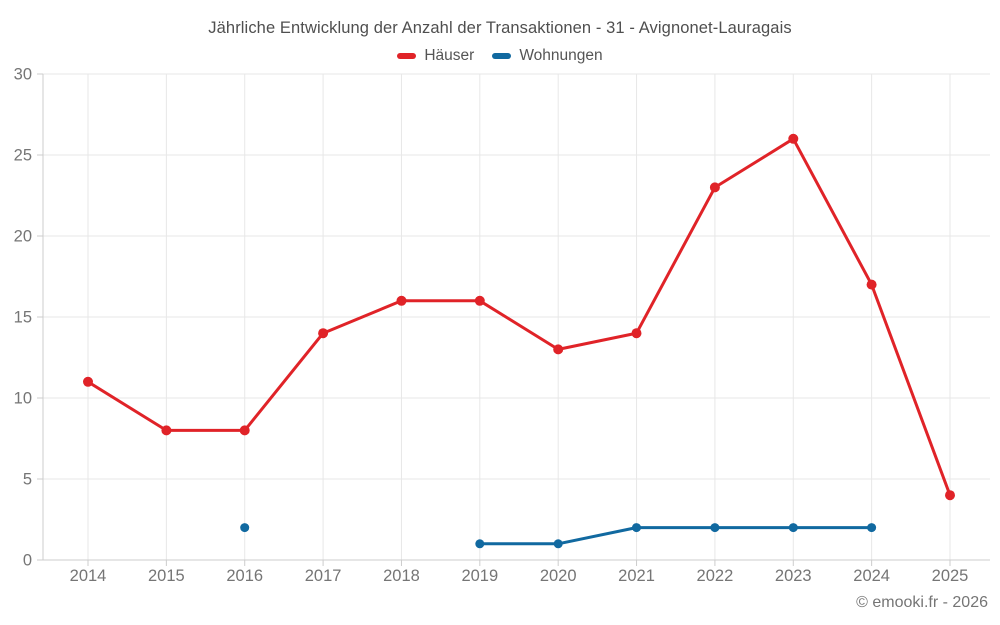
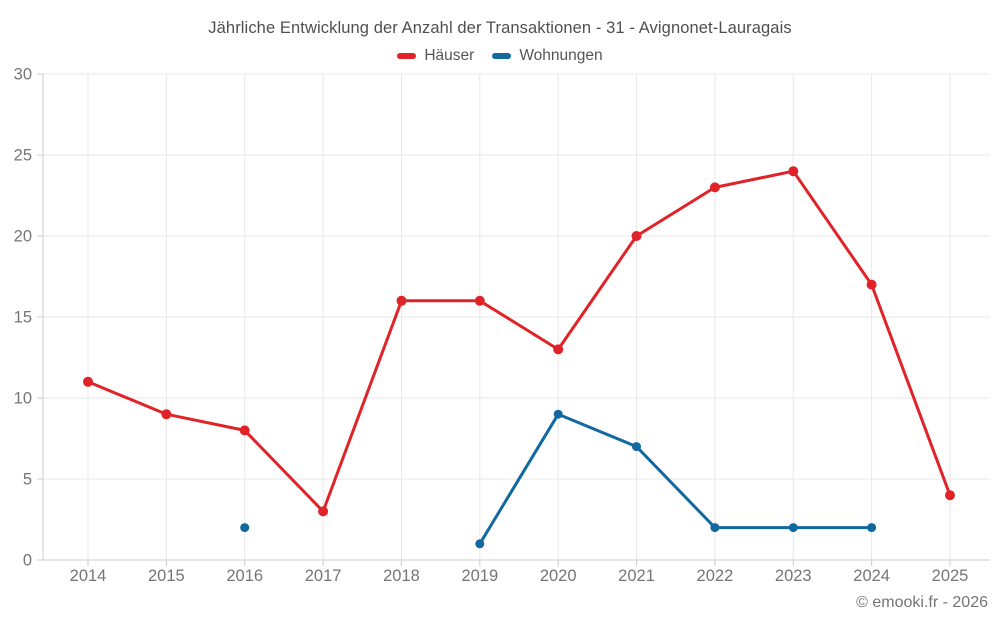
Häuser/2015: 8 -> 9
Häuser/2017: 14 -> 3
Wohnungen/2020: 1 -> 9
Häuser/2021: 14 -> 20
Wohnungen/2021: 2 -> 7
Häuser/2023: 26 -> 24
